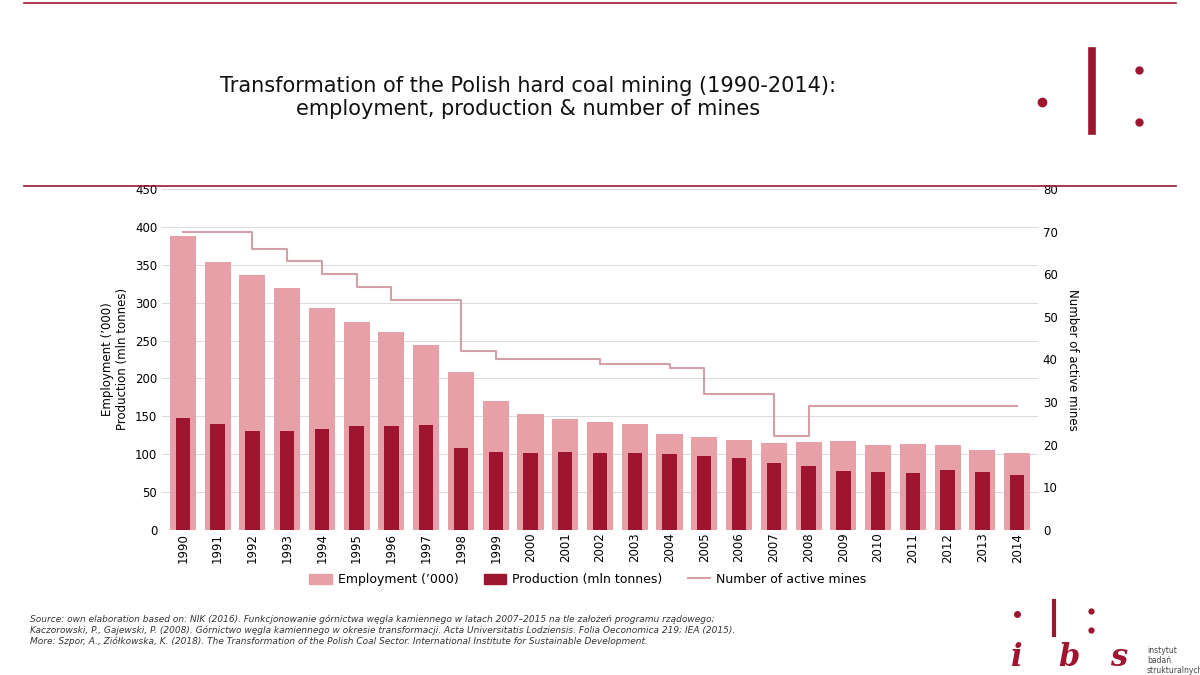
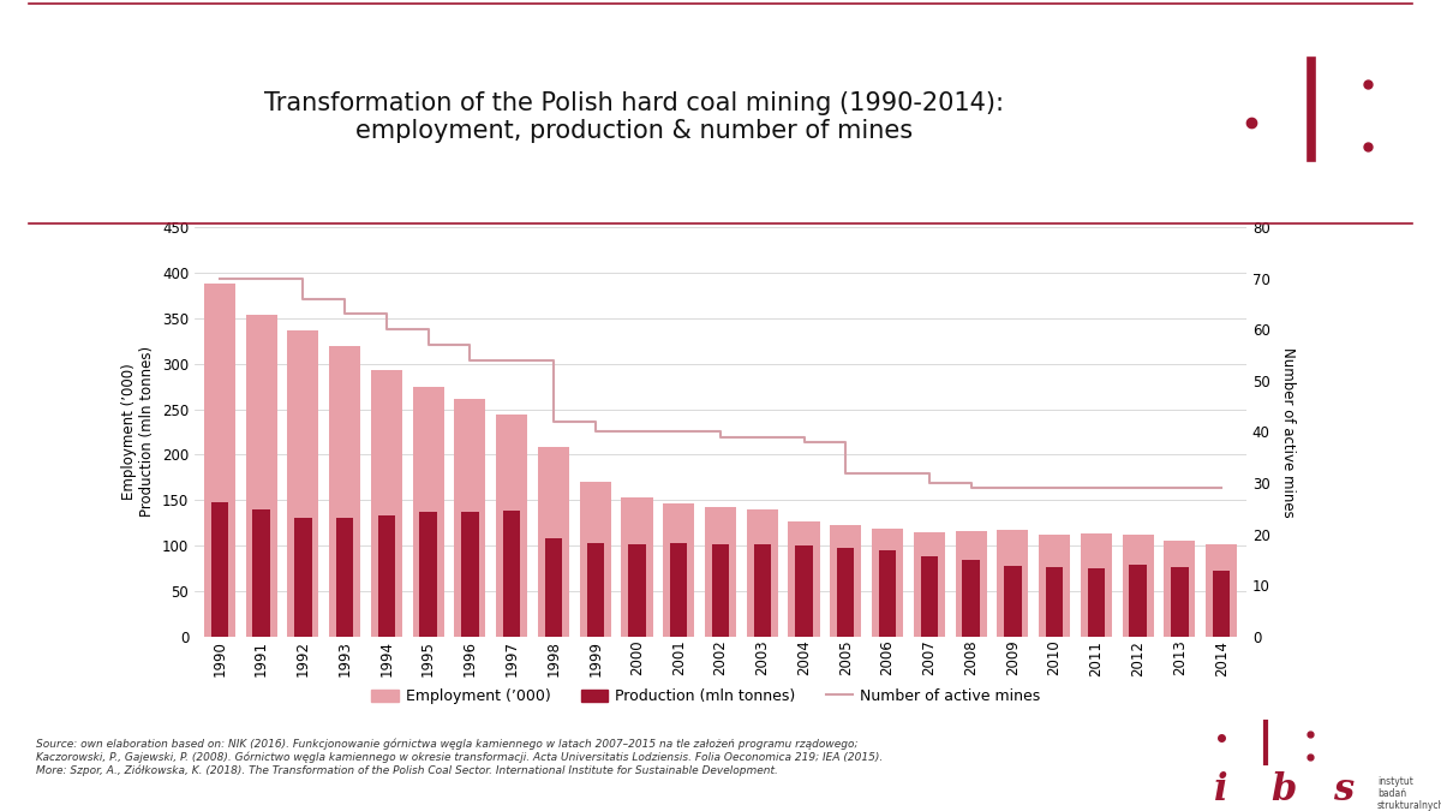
Number of active mines/2007: 22 -> 30
